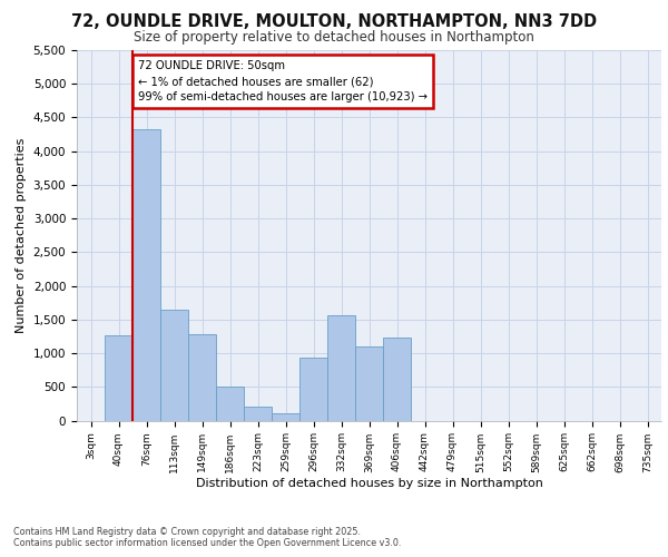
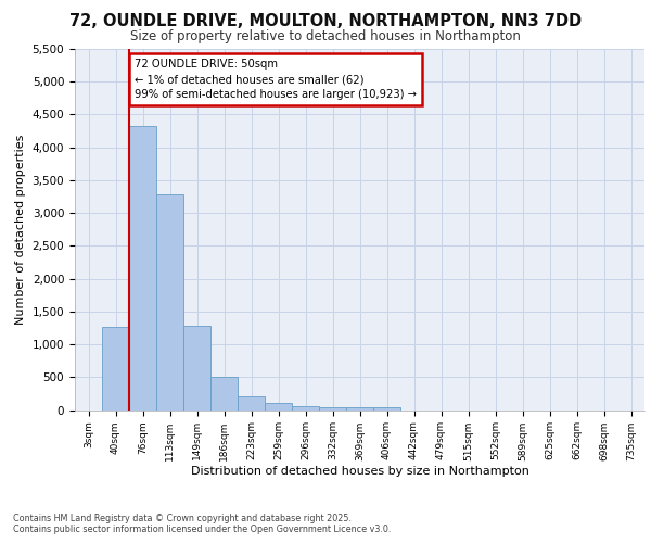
113sqm: 1,640 -> 3,290
296sqm: 940 -> 60
332sqm: 1,560 -> 40
369sqm: 1,100 -> 40
406sqm: 1,240 -> 40
